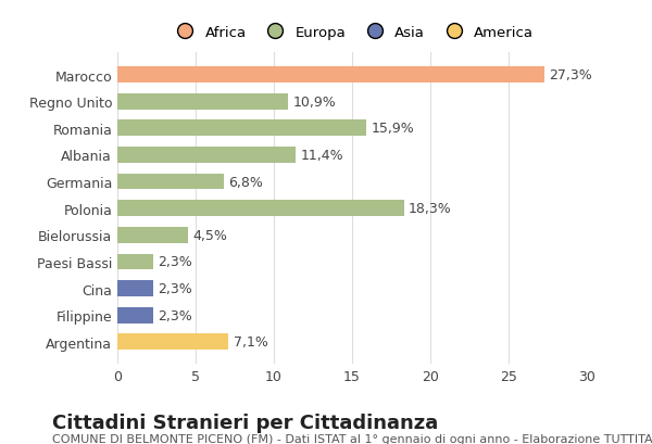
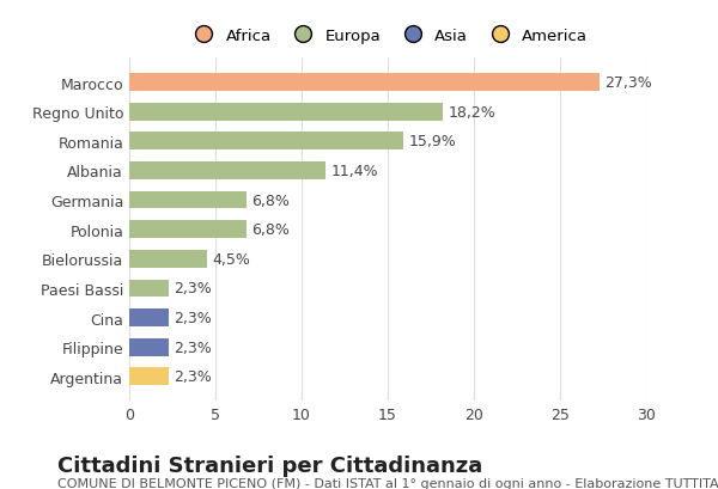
Regno Unito: 10,9% -> 18,2%
Polonia: 18,3% -> 6,8%
Argentina: 7,1% -> 2,3%
